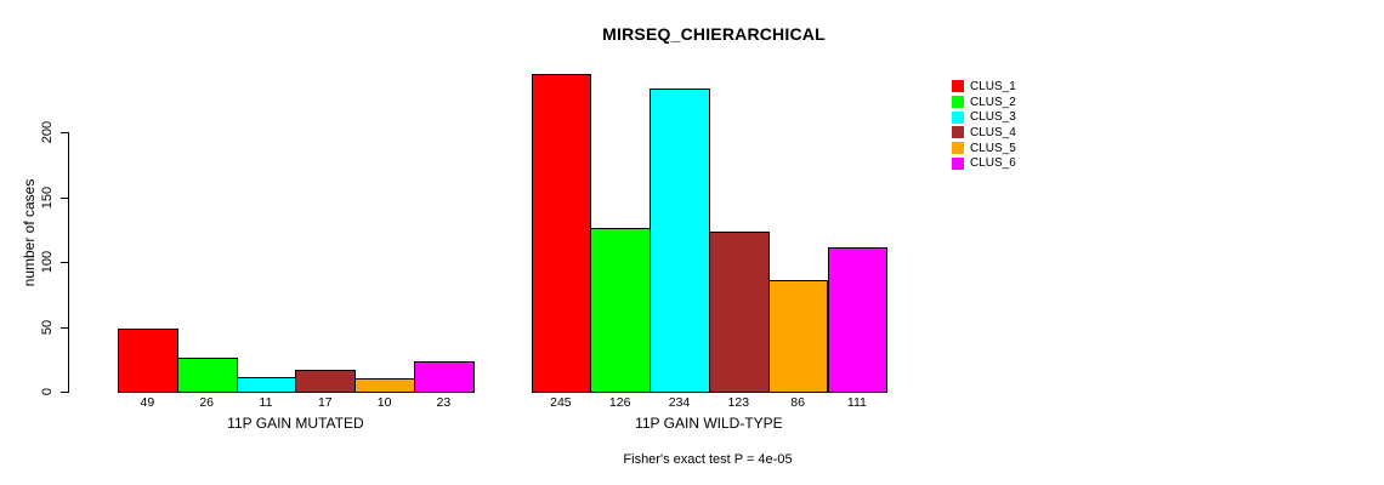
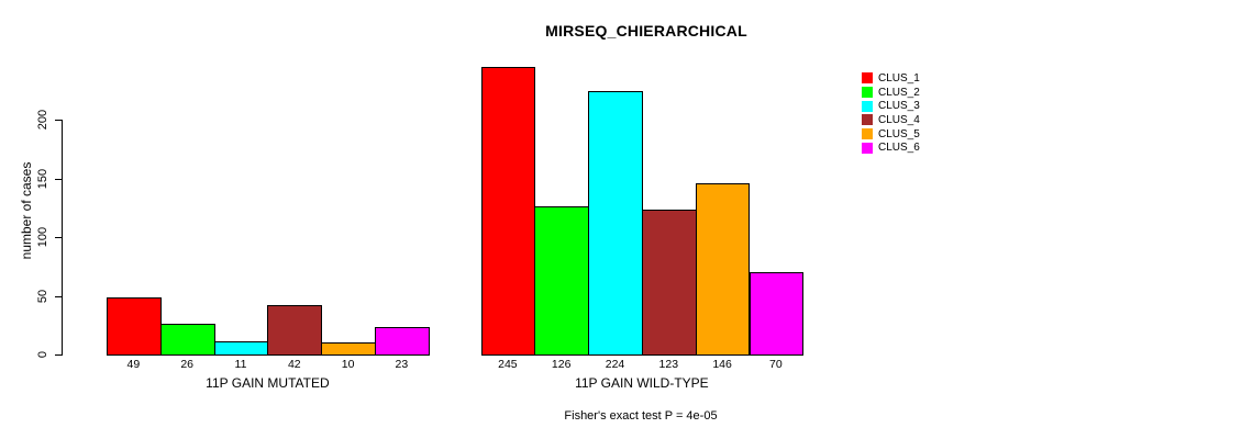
CLUS_4/11P GAIN MUTATED: 17 -> 42
CLUS_3/11P GAIN WILD-TYPE: 234 -> 224
CLUS_5/11P GAIN WILD-TYPE: 86 -> 146
CLUS_6/11P GAIN WILD-TYPE: 111 -> 70
